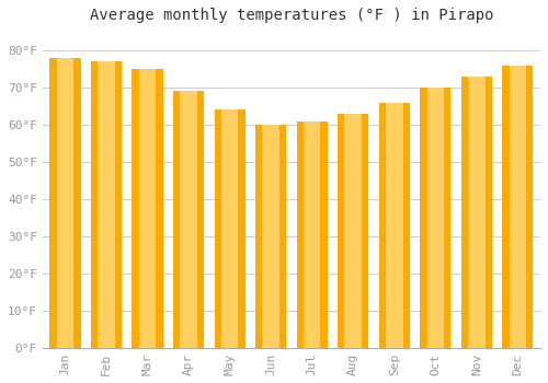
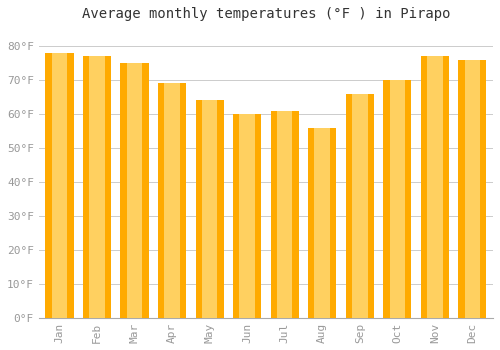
Aug: 63°F -> 56°F
Nov: 73°F -> 77°F
